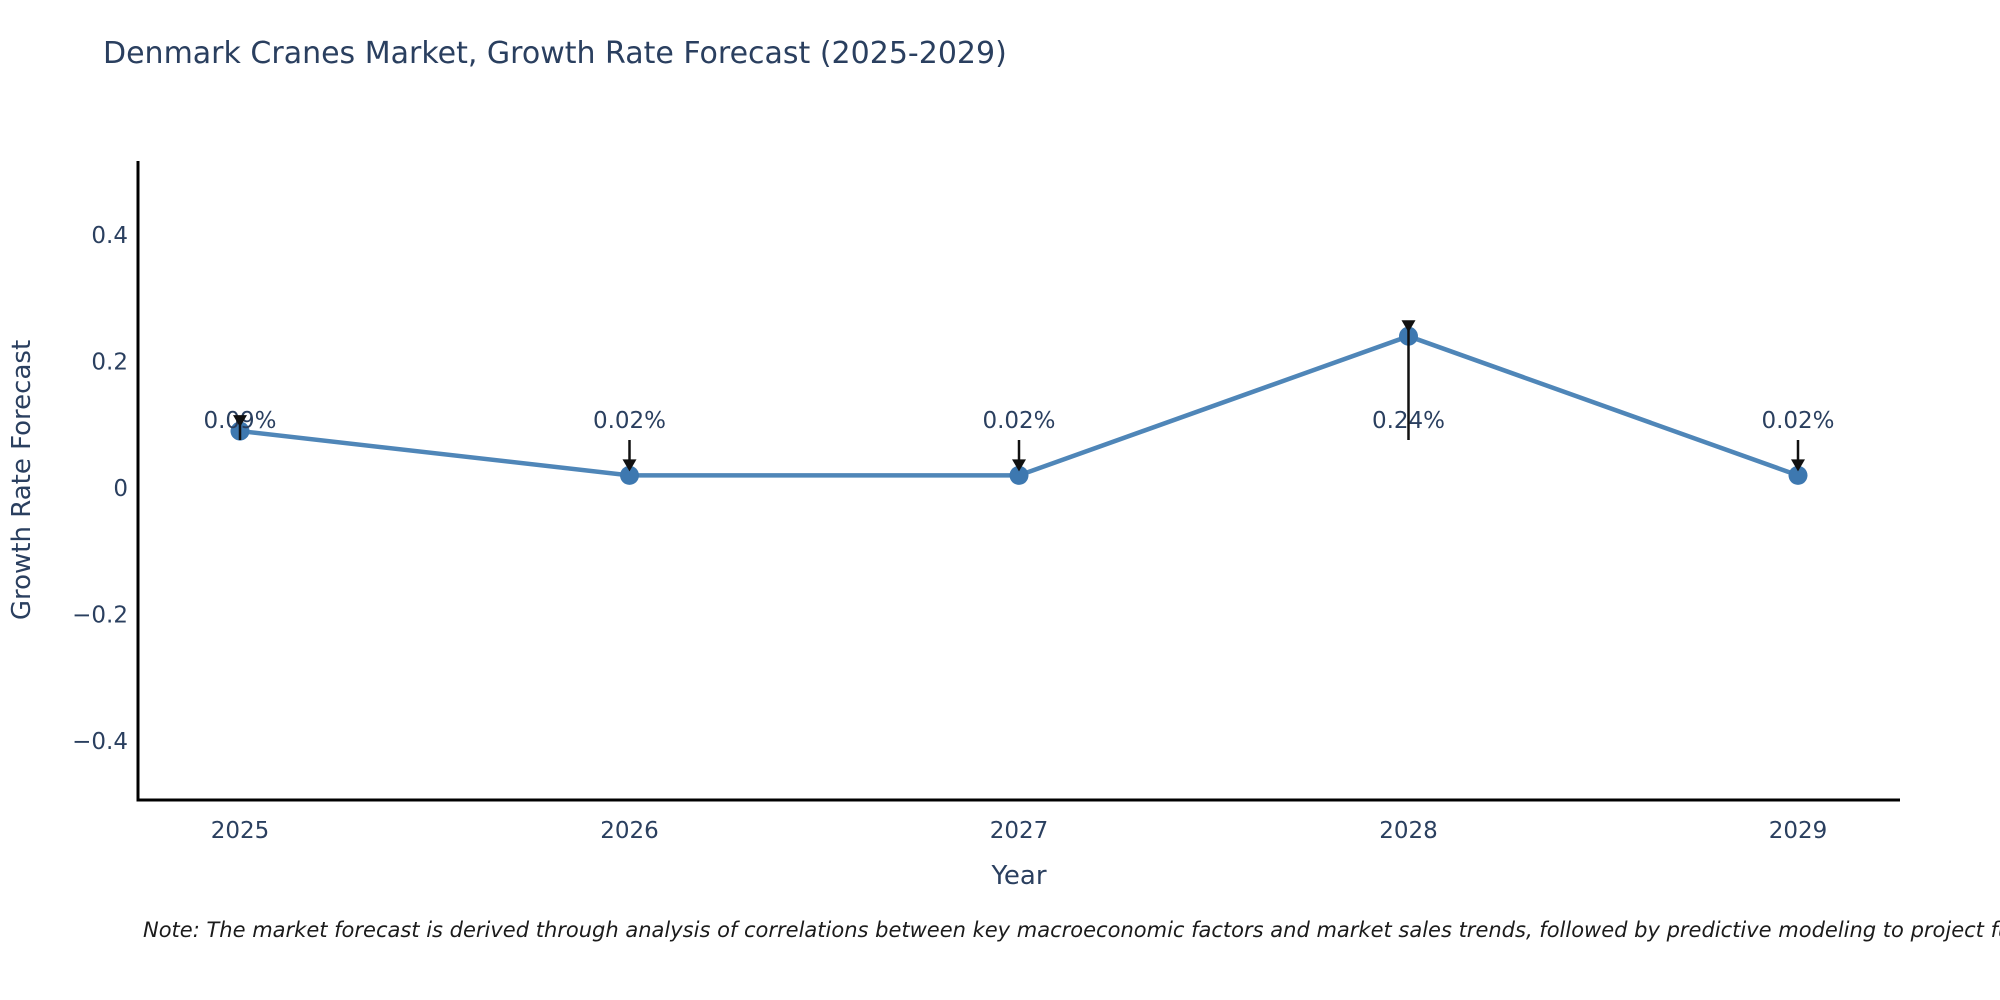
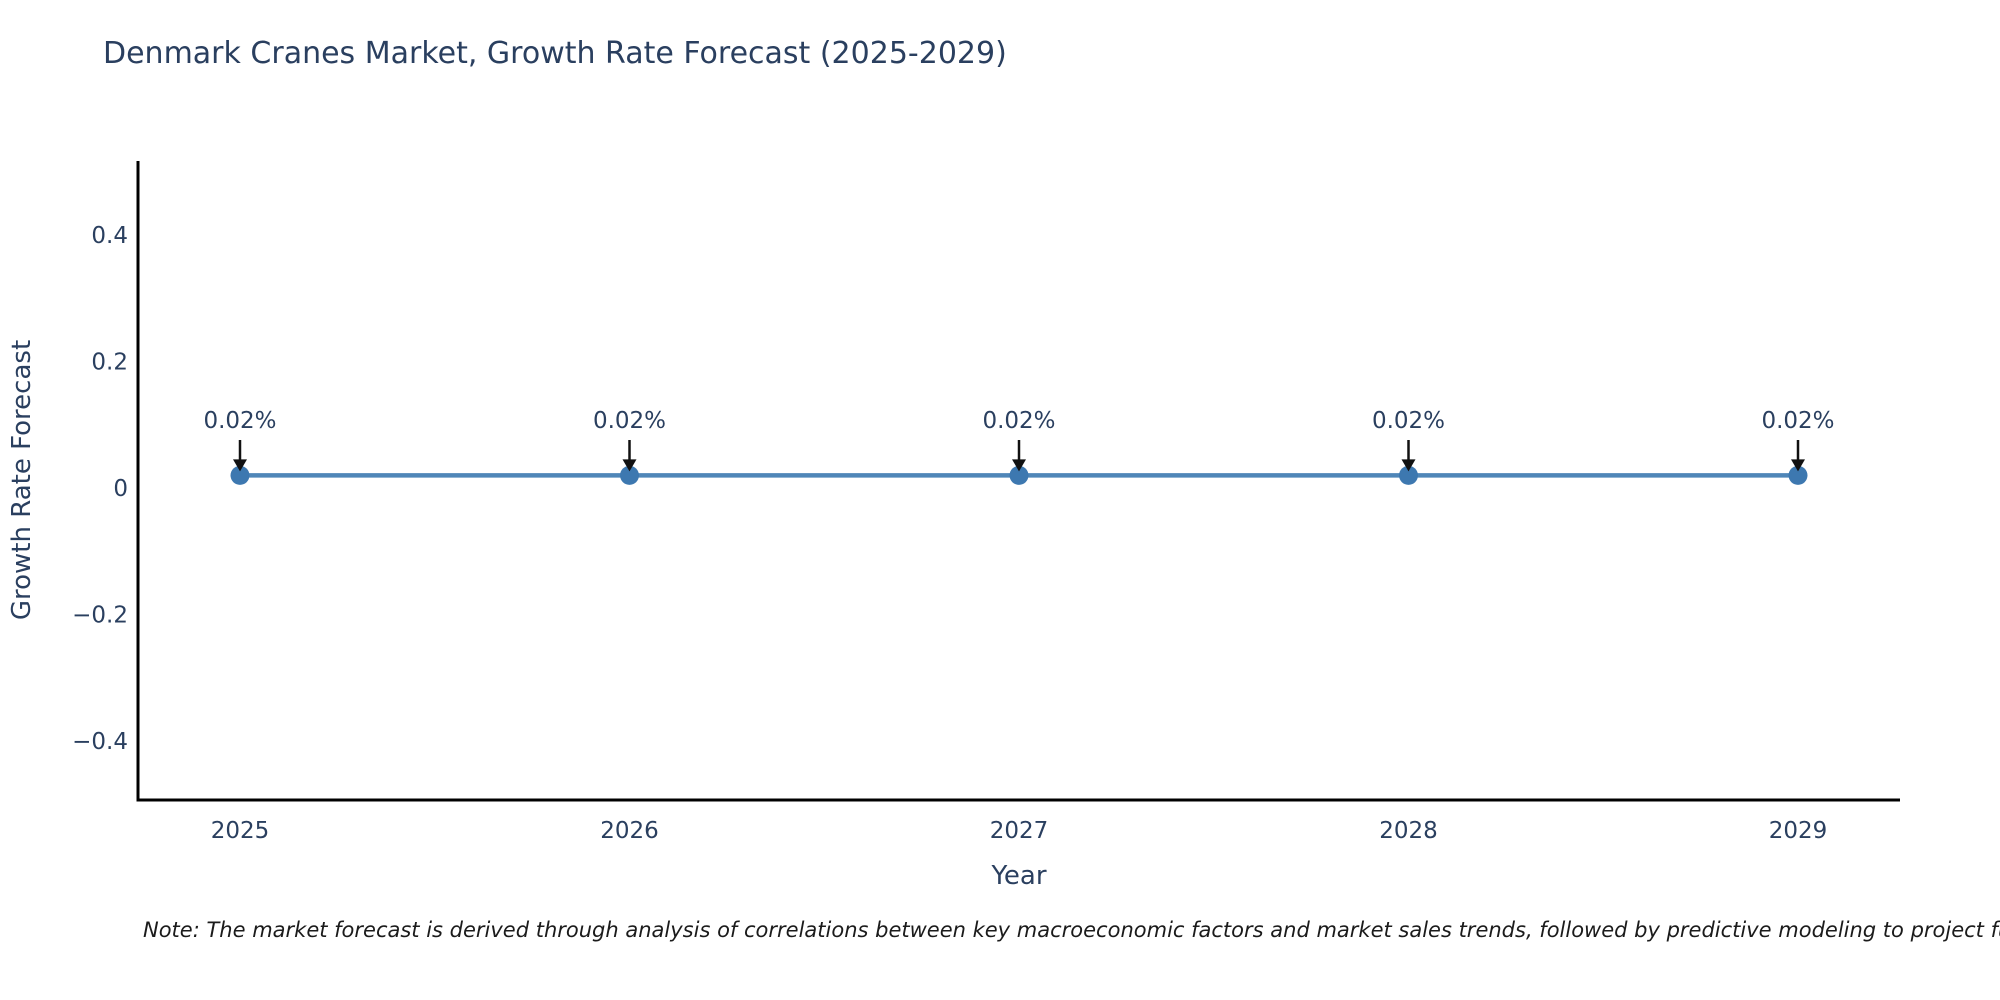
2025: 0.09% -> 0.02%
2028: 0.24% -> 0.02%
